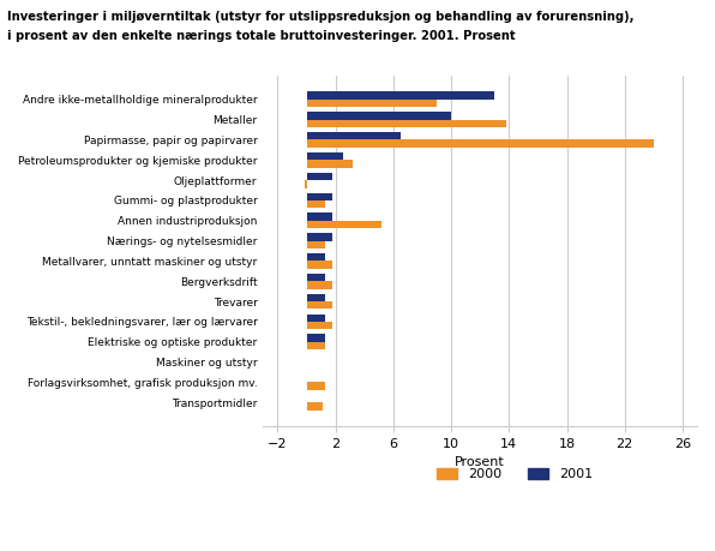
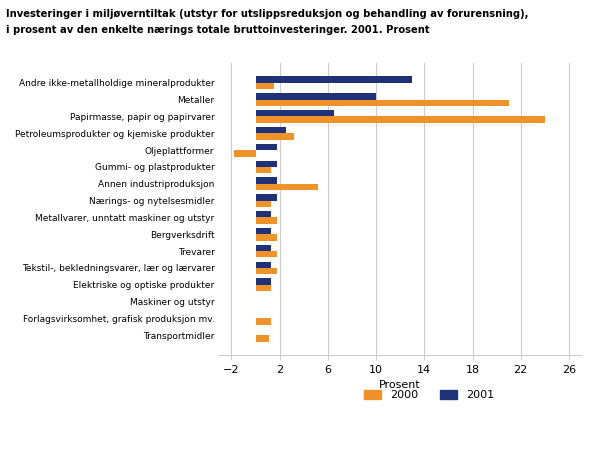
2000/Andre ikke-metallholdige mineralprodukter: 9.0 -> 1.5
2000/Metaller: 13.8 -> 21.0
2000/Oljeplattformer: -0.1 -> -1.8
